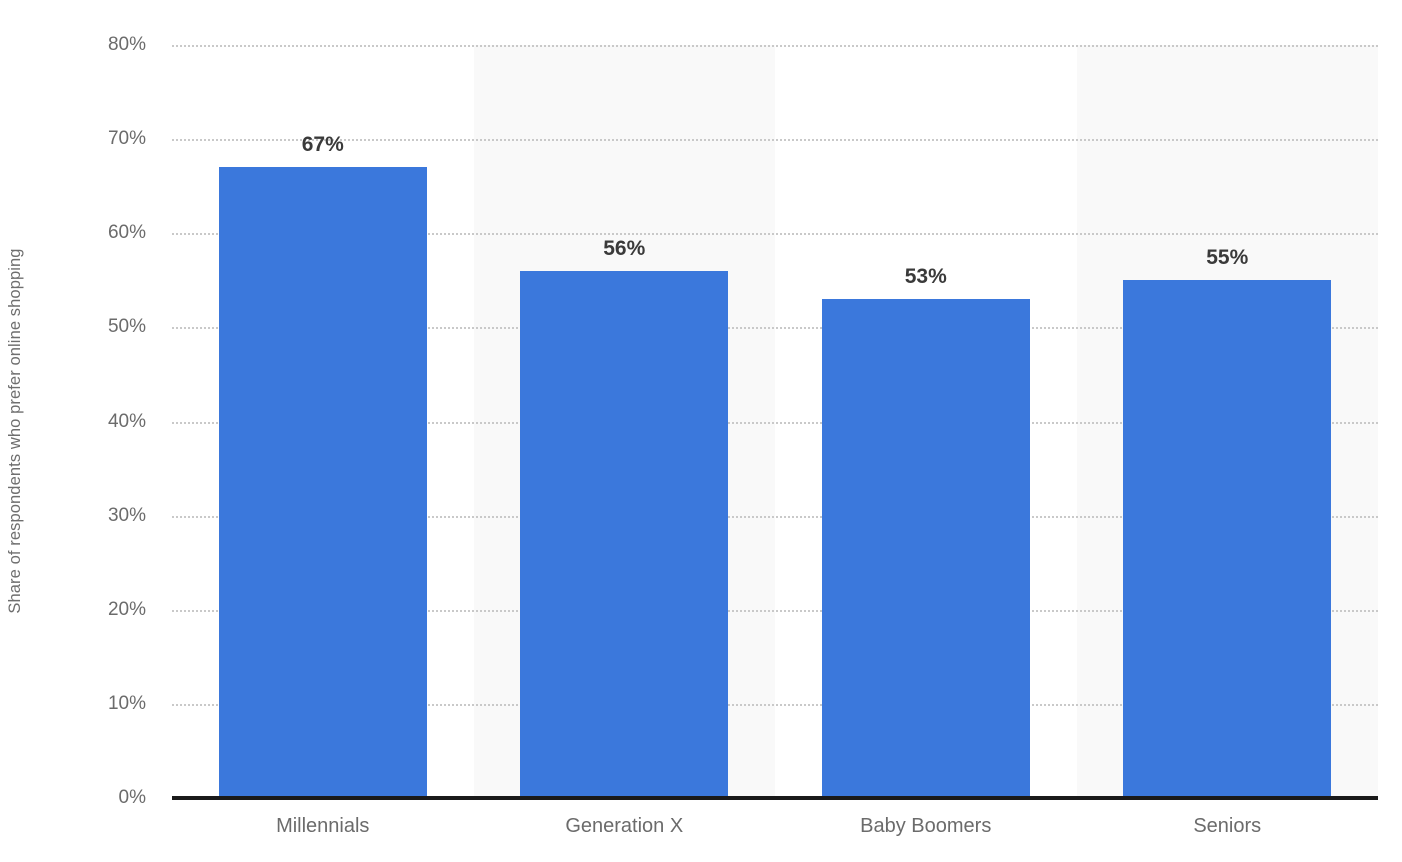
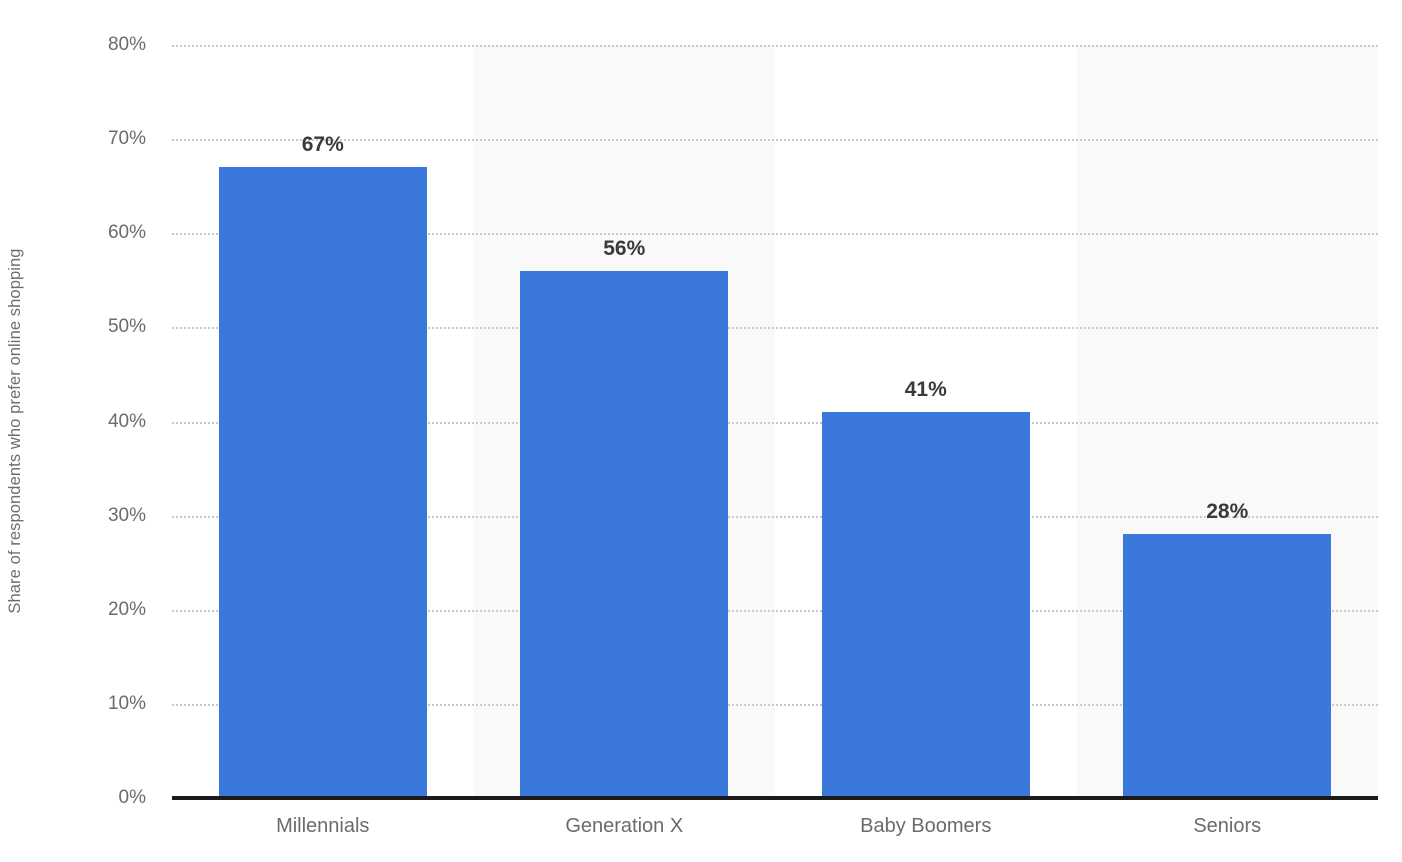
Baby Boomers: 53% -> 41%
Seniors: 55% -> 28%
